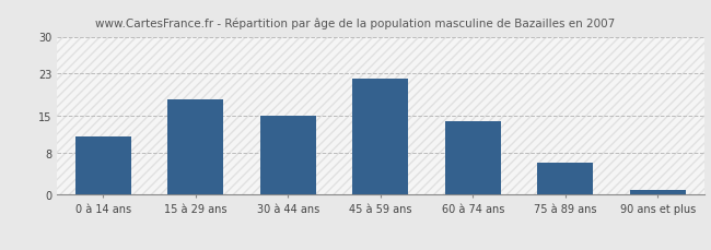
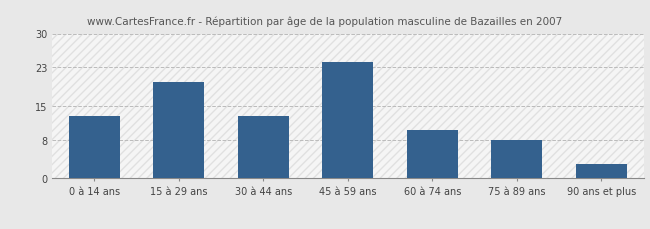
0 à 14 ans: 11 -> 13
15 à 29 ans: 18 -> 20
30 à 44 ans: 15 -> 13
45 à 59 ans: 22 -> 24
60 à 74 ans: 14 -> 10
75 à 89 ans: 6 -> 8
90 ans et plus: 1 -> 3
